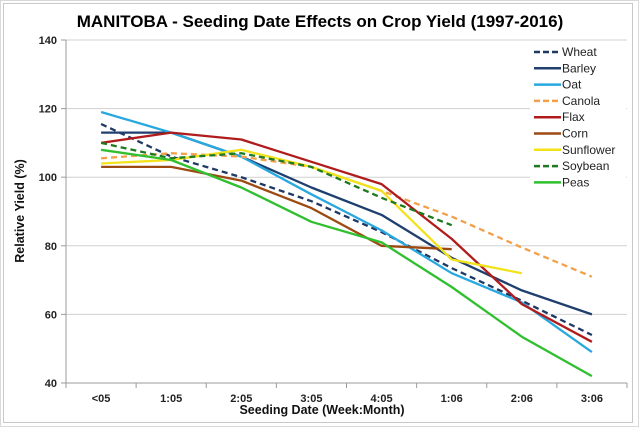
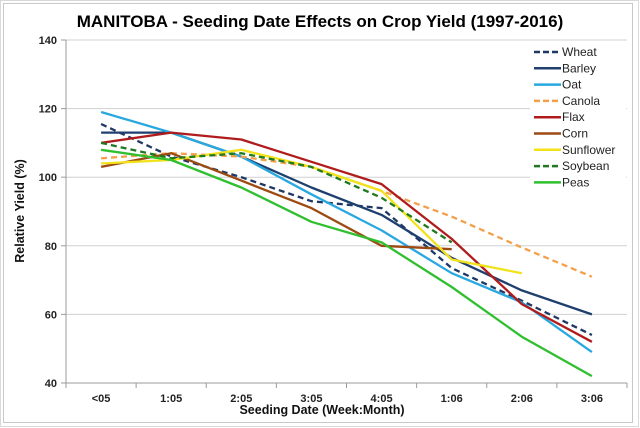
Corn/1:05: 103 -> 107
Wheat/4:05: 84 -> 91
Soybean/1:06: 86 -> 81
